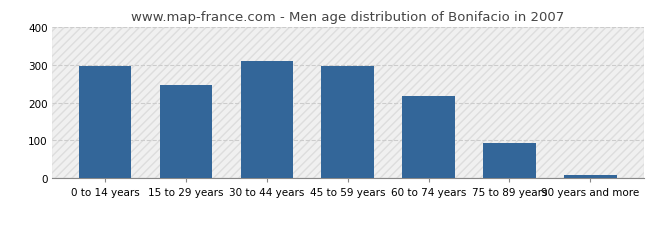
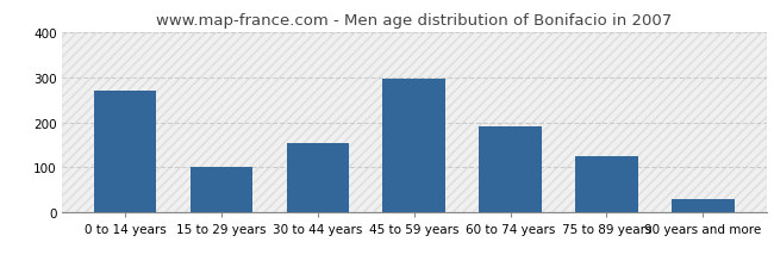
0 to 14 years: 295 -> 270
15 to 29 years: 245 -> 100
30 to 44 years: 310 -> 155
60 to 74 years: 217 -> 190
75 to 89 years: 93 -> 125
90 years and more: 8 -> 30
